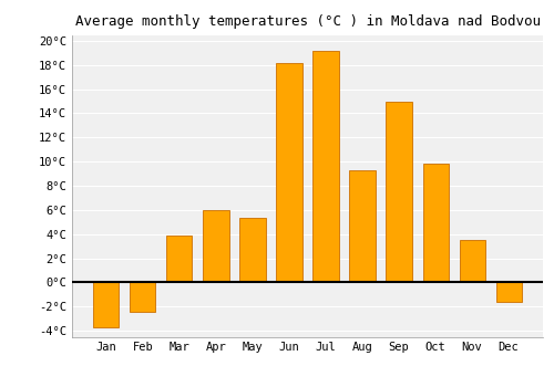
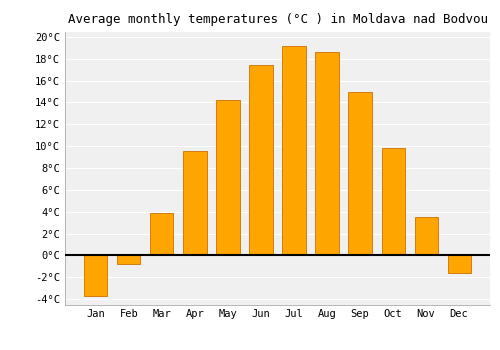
Feb: -2.4°C -> -0.8°C
Apr: 6.0°C -> 9.6°C
May: 5.3°C -> 14.2°C
Jun: 18.2°C -> 17.4°C
Aug: 9.3°C -> 18.6°C
